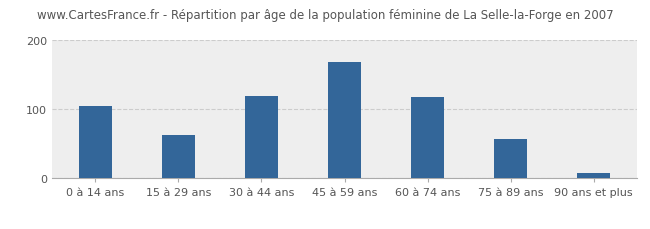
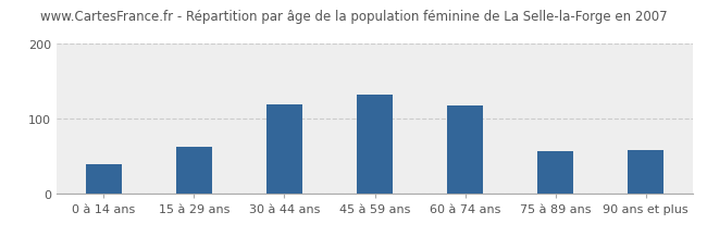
0 à 14 ans: 105 -> 40
45 à 59 ans: 168 -> 132
90 ans et plus: 8 -> 58
